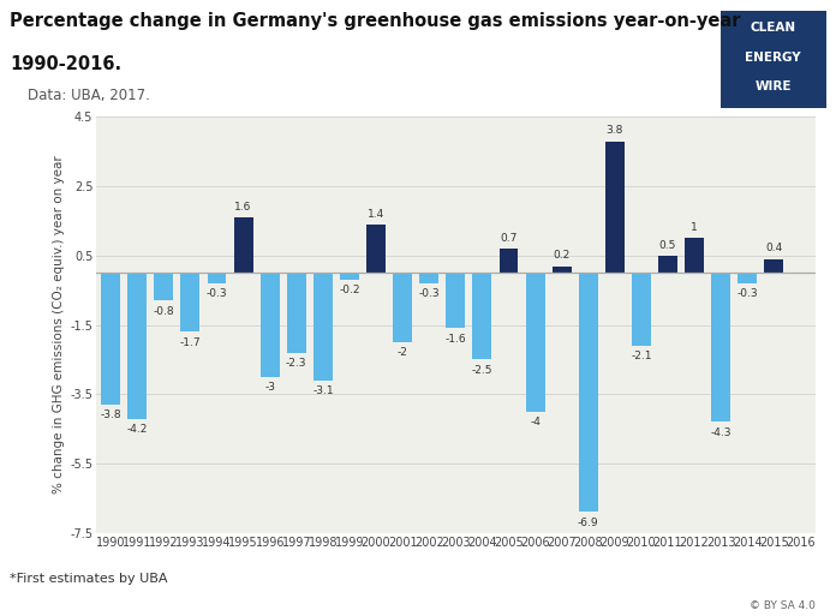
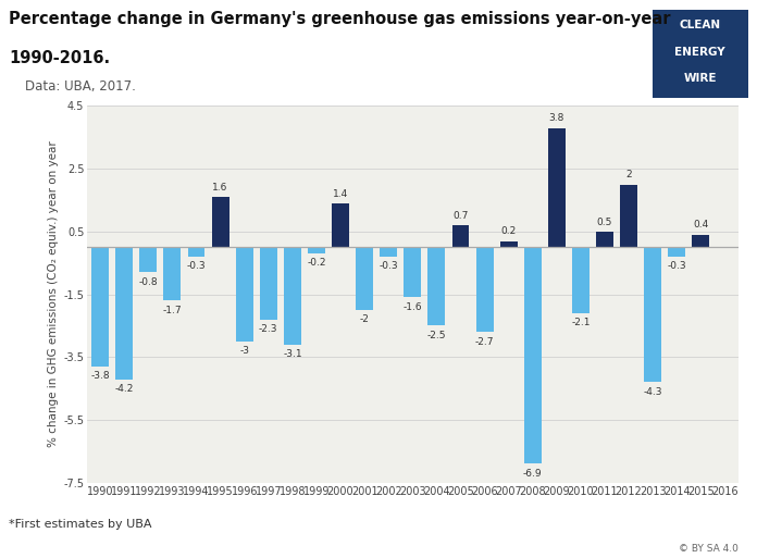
2006: -4 -> -2.7
2012: 1 -> 2
